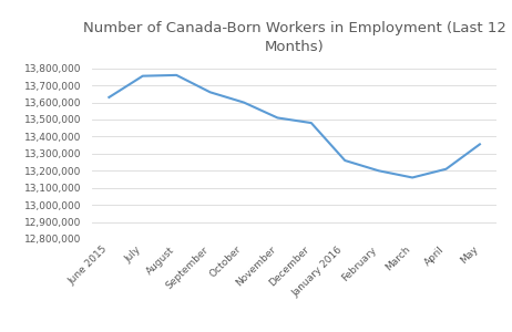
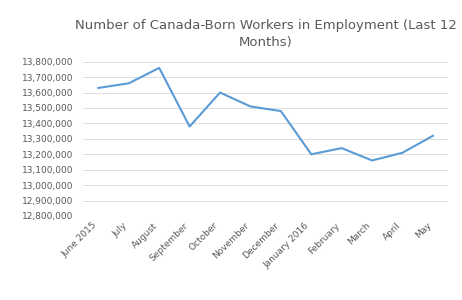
July: 13,760,000 -> 13,660,000
September: 13,660,000 -> 13,380,000
January 2016: 13,260,000 -> 13,200,000
February: 13,200,000 -> 13,240,000
May: 13,360,000 -> 13,320,000
